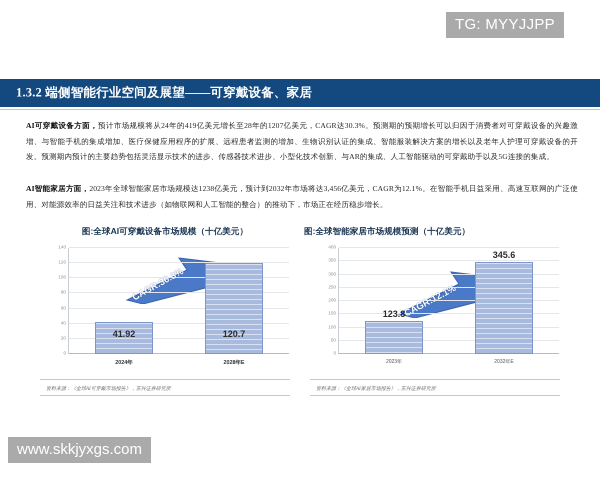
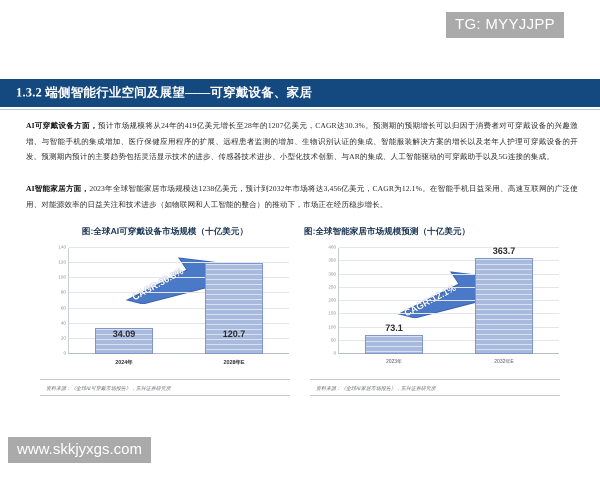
图:全球AI可穿戴设备市场规模（十亿美元）/2024年: 41.92 -> 34.09
图:全球智能家居市场规模预测（十亿美元）/2023年: 123.8 -> 73.1
图:全球智能家居市场规模预测（十亿美元）/2032年E: 345.6 -> 363.7
